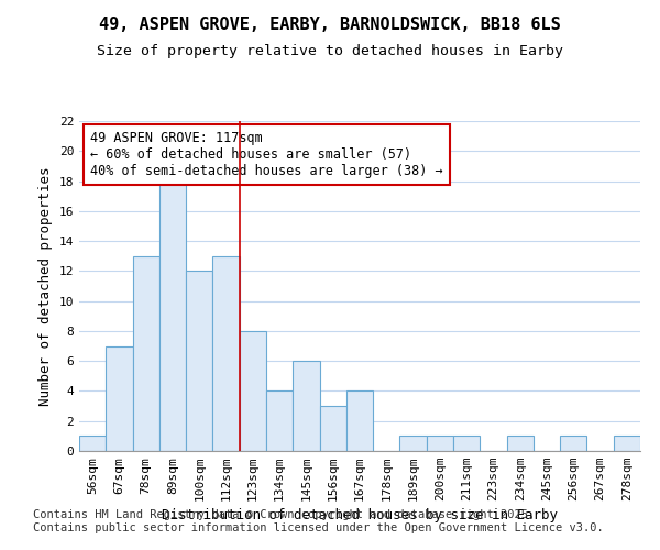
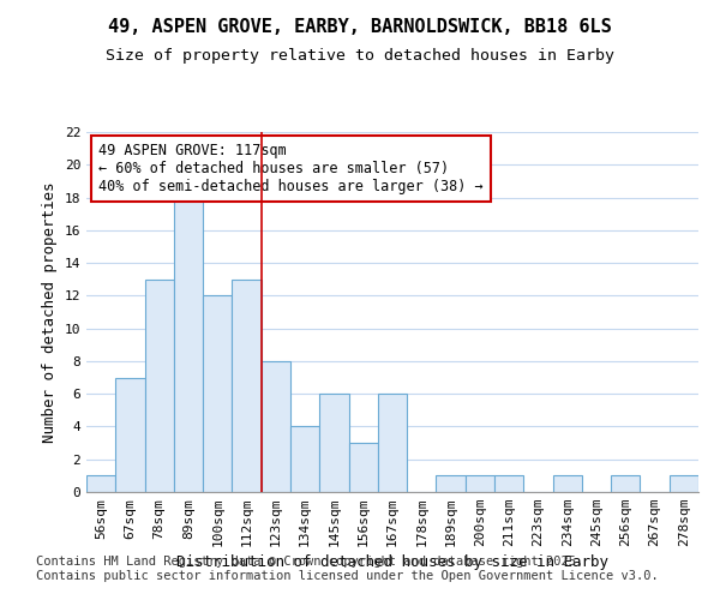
167sqm: 4 -> 6
